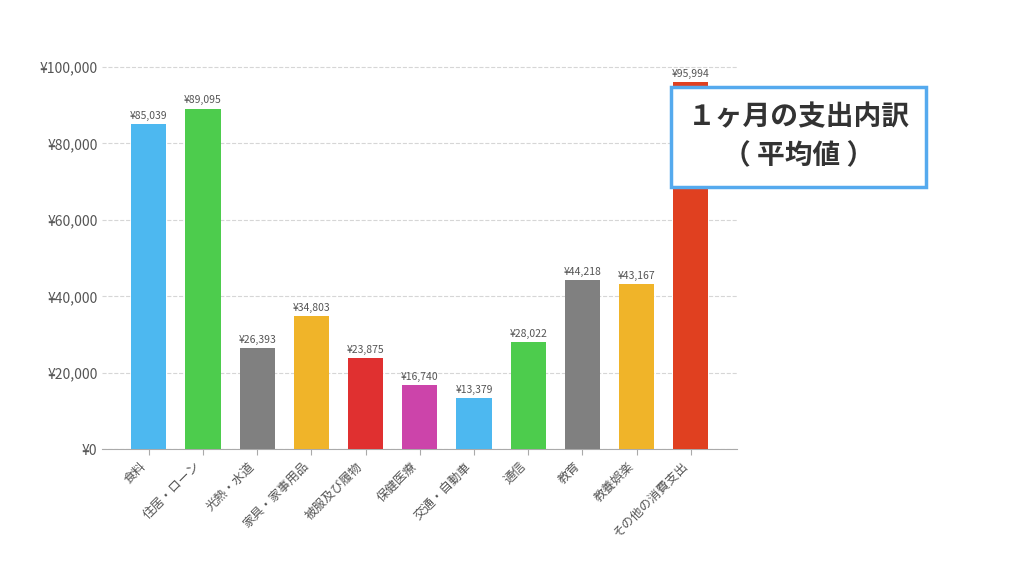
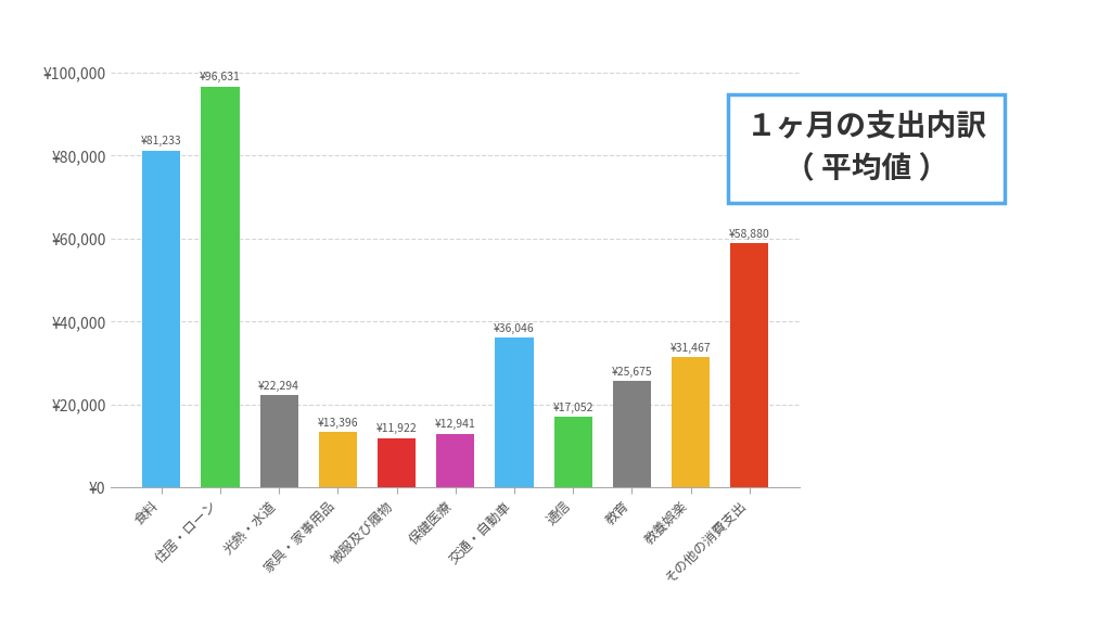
食料: ¥85,039 -> ¥81,233
住居・ローン: ¥89,095 -> ¥96,631
光熱・水道: ¥26,393 -> ¥22,294
家具・家事用品: ¥34,803 -> ¥13,396
被服及び履物: ¥23,875 -> ¥11,922
保健医療: ¥16,740 -> ¥12,941
交通・自動車: ¥13,379 -> ¥36,046
通信: ¥28,022 -> ¥17,052
教育: ¥44,218 -> ¥25,675
教養娯楽: ¥43,167 -> ¥31,467
その他の消費支出: ¥95,994 -> ¥58,880
